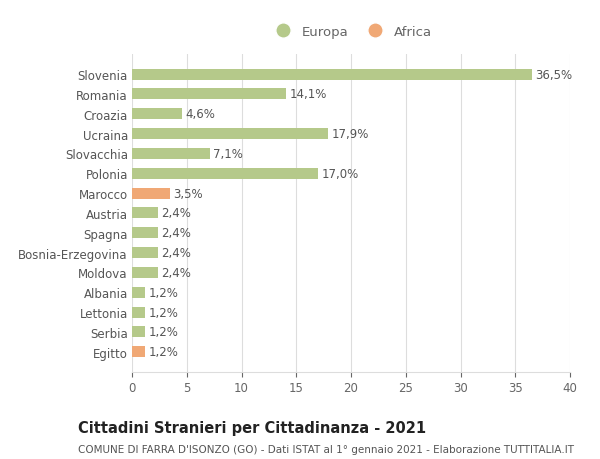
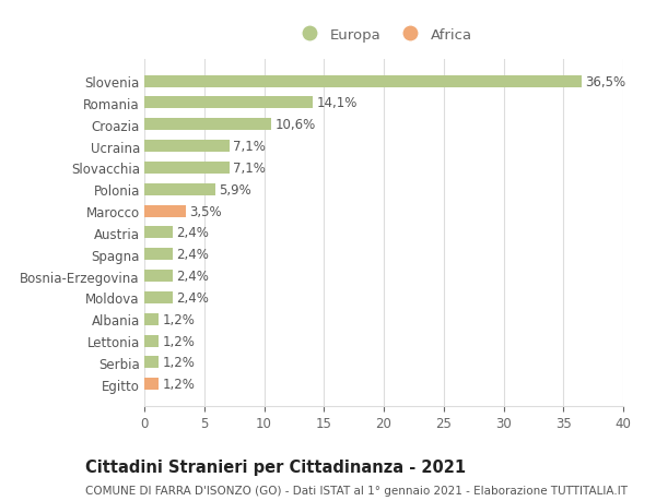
Croazia: 4,6% -> 10,6%
Ucraina: 17,9% -> 7,1%
Polonia: 17,0% -> 5,9%
